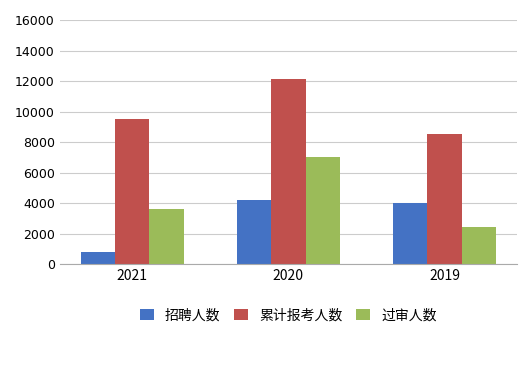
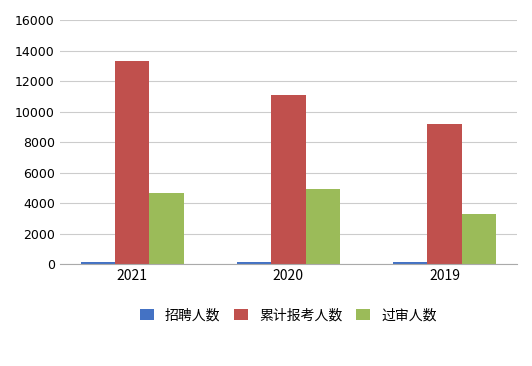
招聘人数/2021: 800 -> 200
累计报考人数/2021: 9500 -> 13300
过审人数/2021: 3600 -> 4600
招聘人数/2020: 4200 -> 200
累计报考人数/2020: 12100 -> 11100
过审人数/2020: 7000 -> 5000
招聘人数/2019: 4000 -> 200
累计报考人数/2019: 8500 -> 9200
过审人数/2019: 2400 -> 3300
